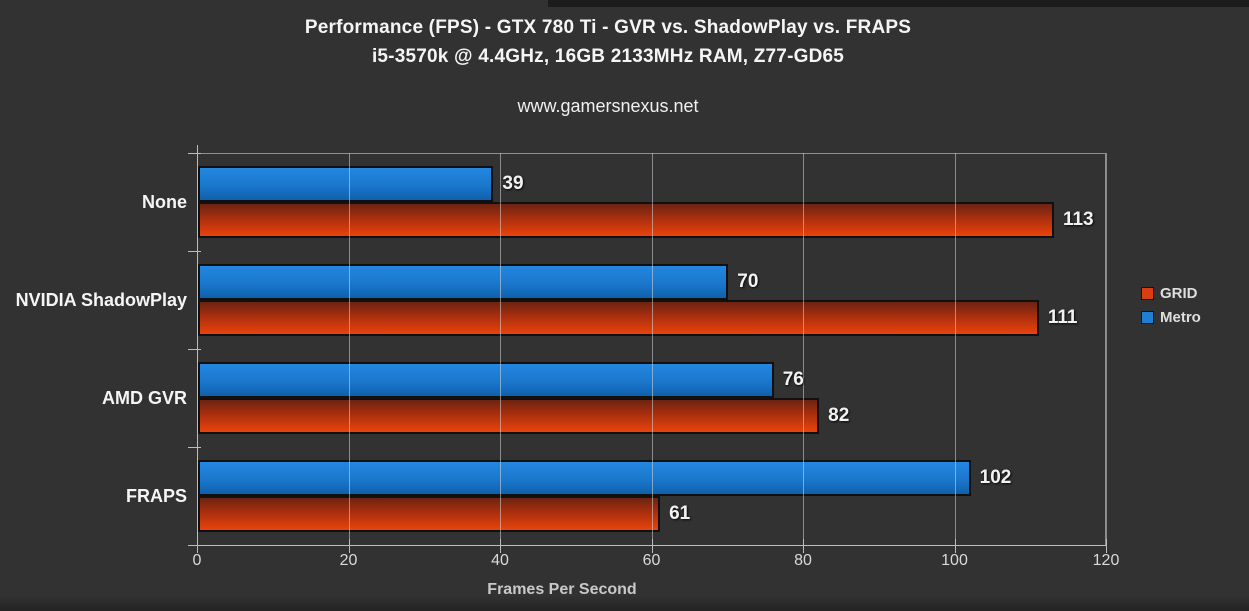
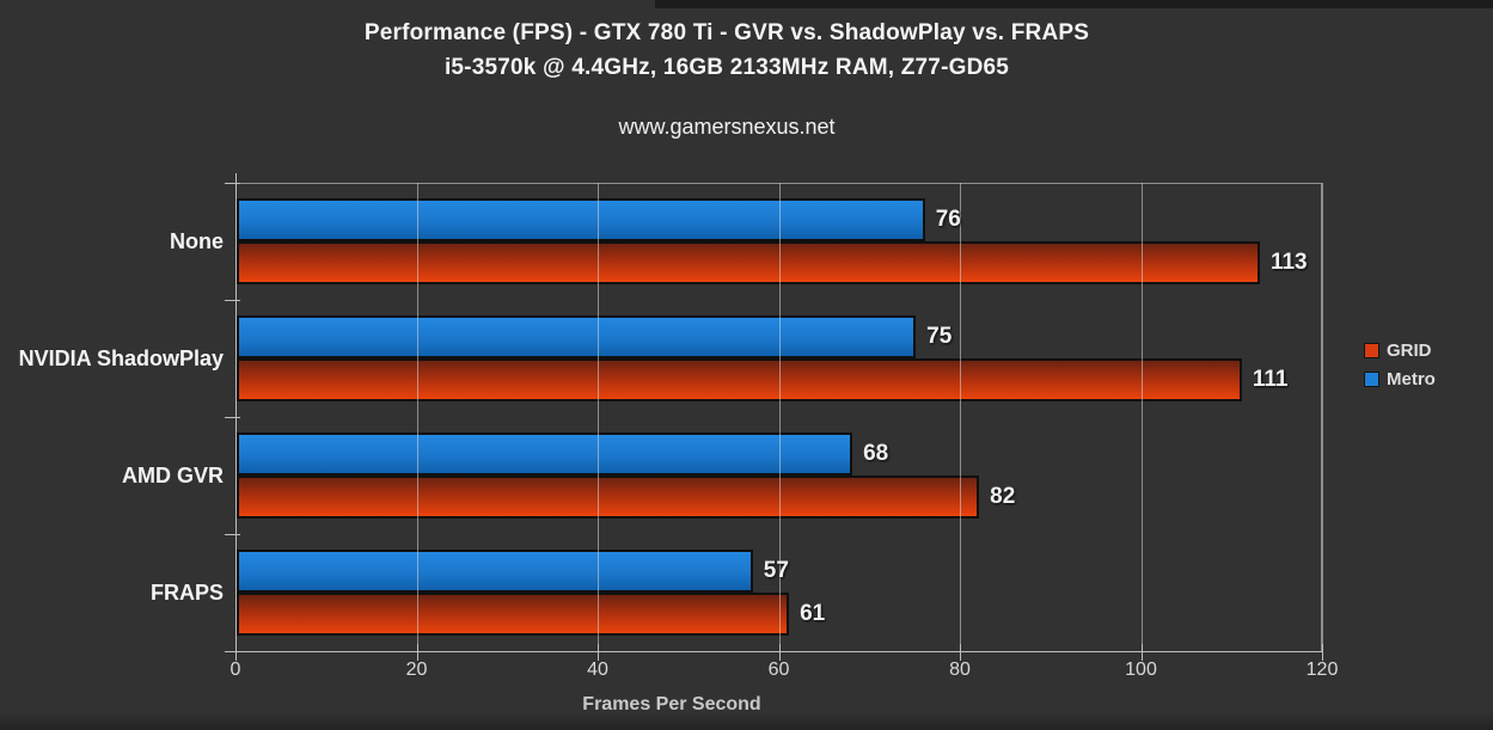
Metro/None: 39 -> 76
Metro/NVIDIA ShadowPlay: 70 -> 75
Metro/AMD GVR: 76 -> 68
Metro/FRAPS: 102 -> 57
